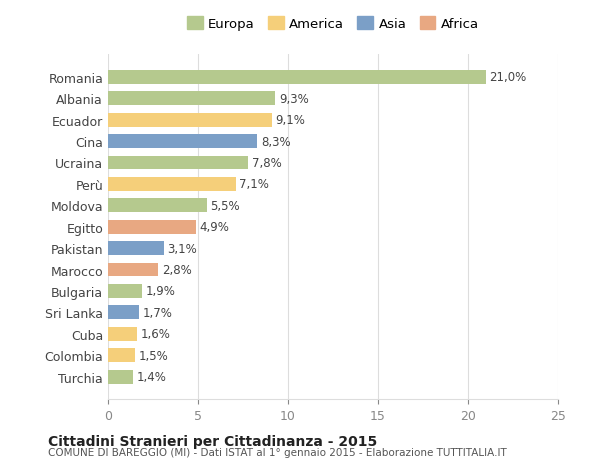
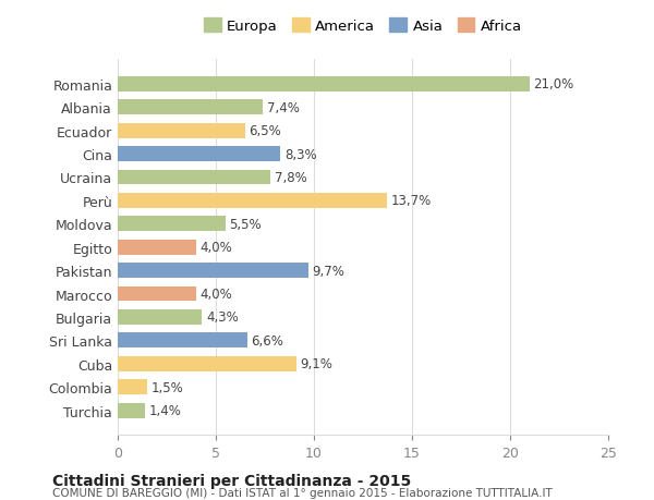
Albania: 9,3% -> 7,4%
Ecuador: 9,1% -> 6,5%
Perù: 7,1% -> 13,7%
Egitto: 4,9% -> 4,0%
Pakistan: 3,1% -> 9,7%
Marocco: 2,8% -> 4,0%
Bulgaria: 1,9% -> 4,3%
Sri Lanka: 1,7% -> 6,6%
Cuba: 1,6% -> 9,1%
